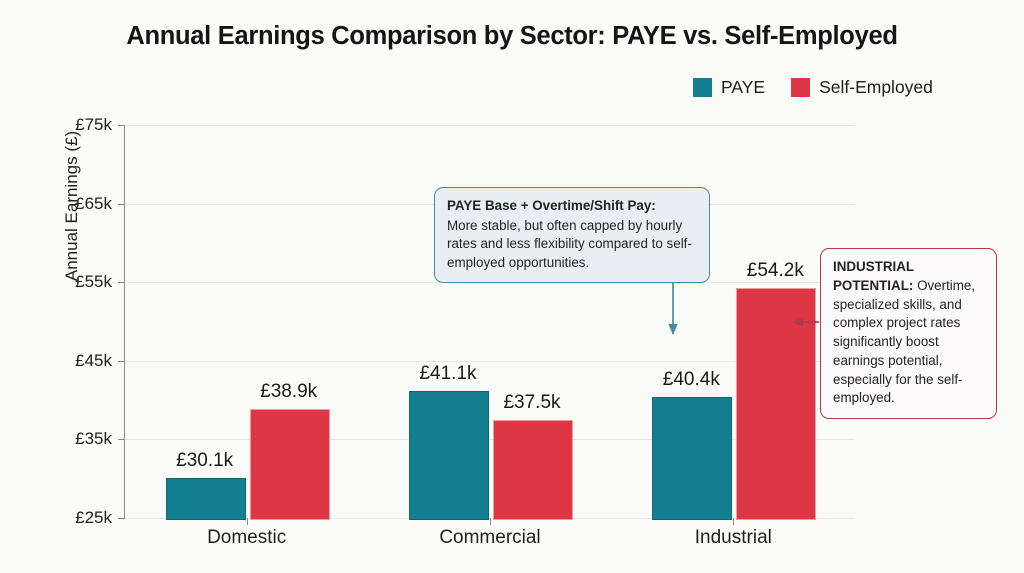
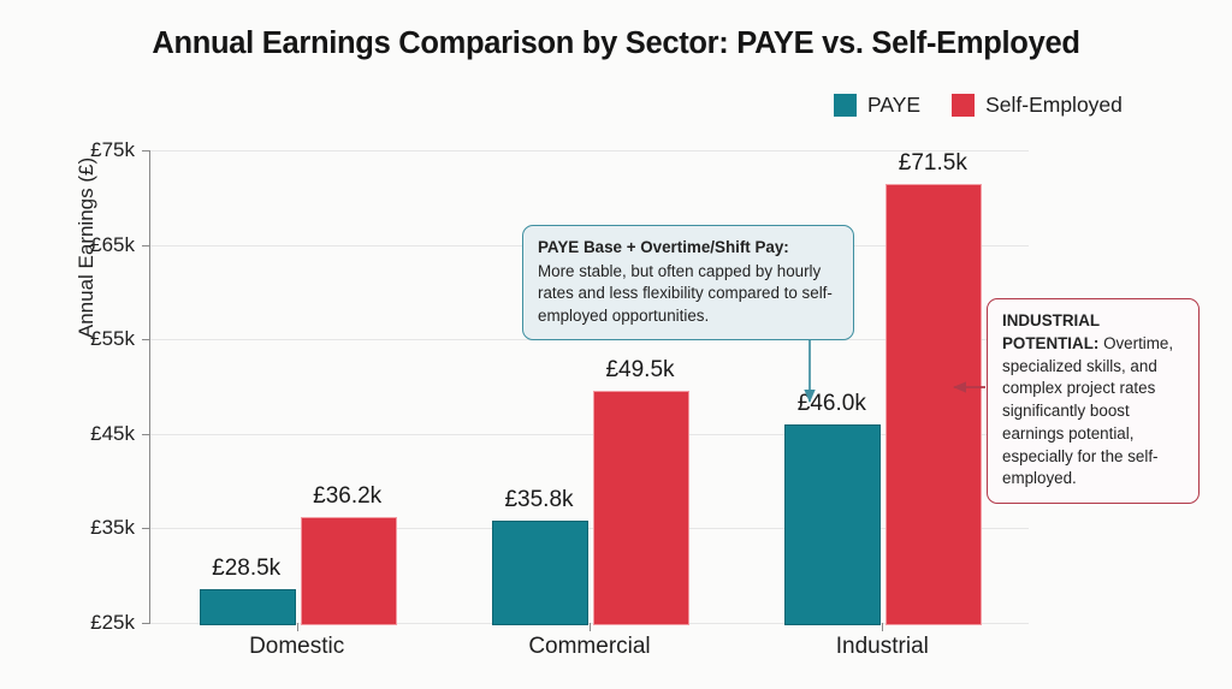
PAYE/Domestic: £30.1k -> £28.5k
Self-Employed/Domestic: £38.9k -> £36.2k
PAYE/Commercial: £41.1k -> £35.8k
Self-Employed/Commercial: £37.5k -> £49.5k
PAYE/Industrial: £40.4k -> £46.0k
Self-Employed/Industrial: £54.2k -> £71.5k
